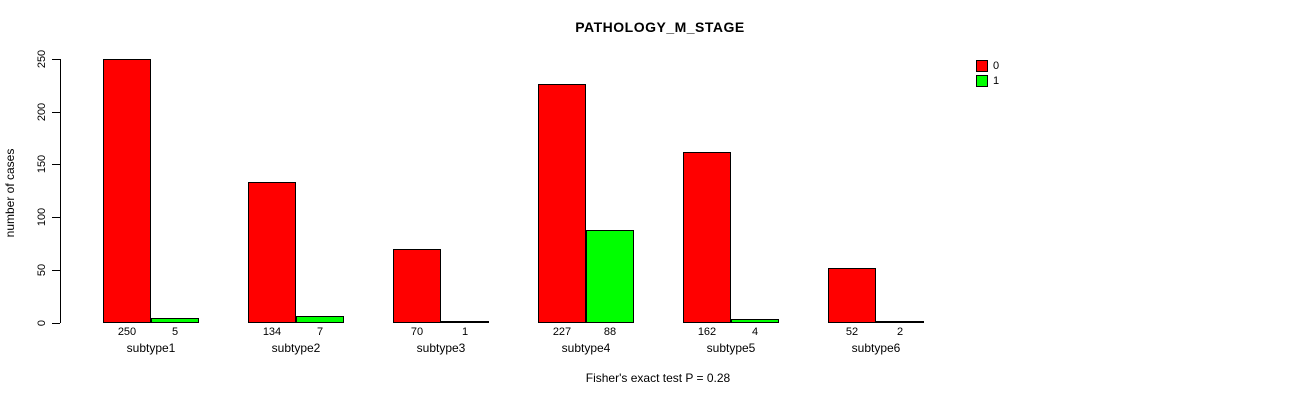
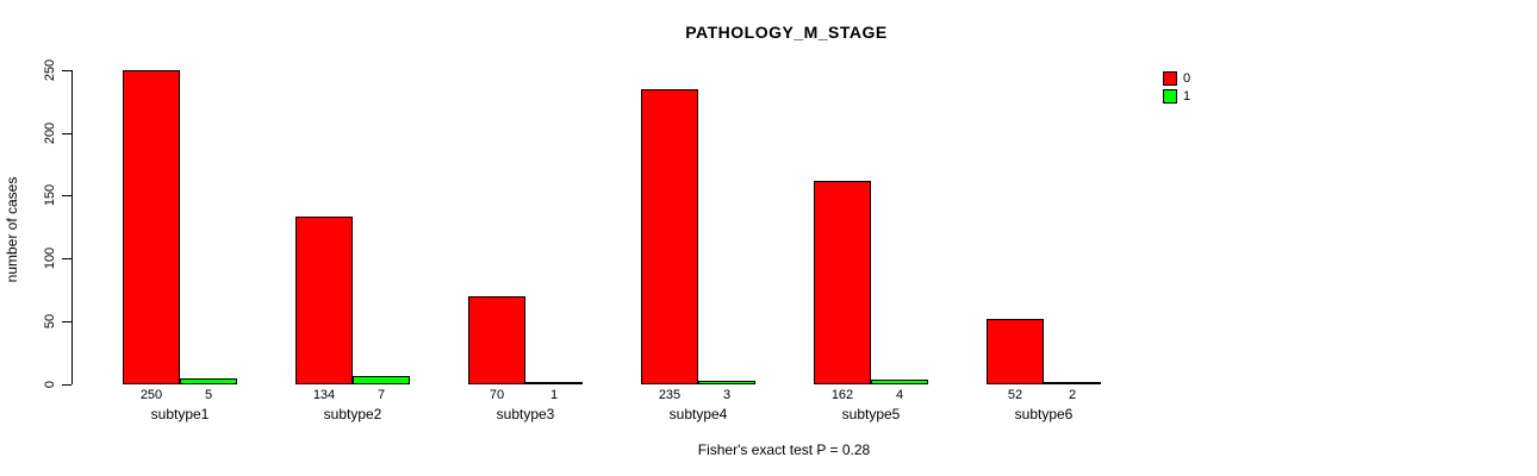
0/subtype4: 227 -> 235
1/subtype4: 88 -> 3
